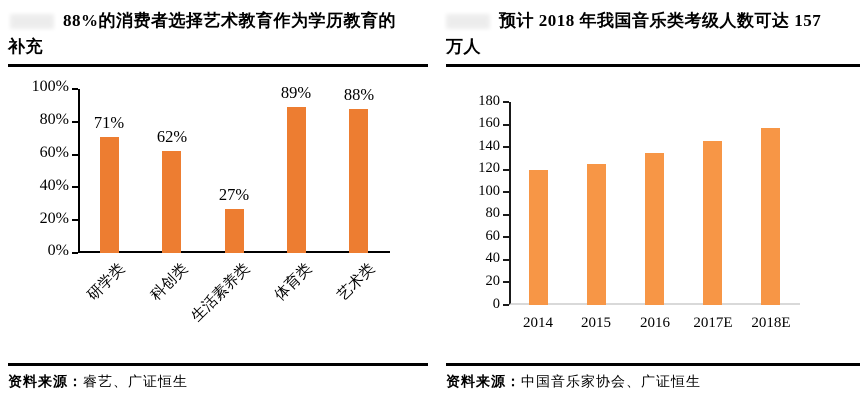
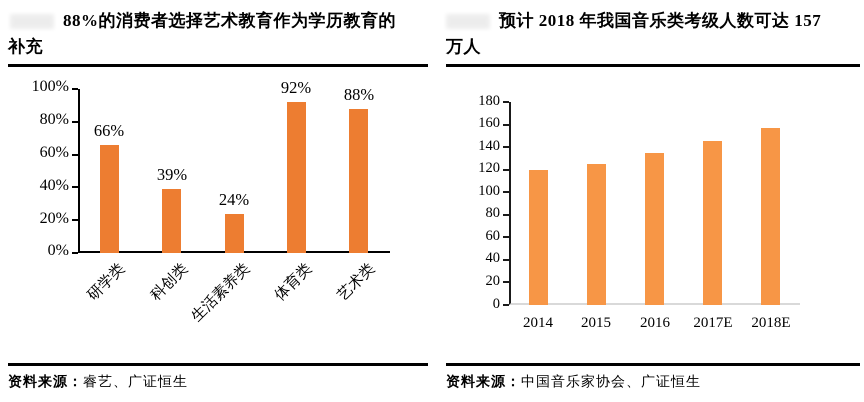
88%的消费者选择艺术教育作为学历教育的补充/研学类: 71% -> 66%
88%的消费者选择艺术教育作为学历教育的补充/科创类: 62% -> 39%
88%的消费者选择艺术教育作为学历教育的补充/生活素养类: 27% -> 24%
88%的消费者选择艺术教育作为学历教育的补充/体育类: 89% -> 92%
